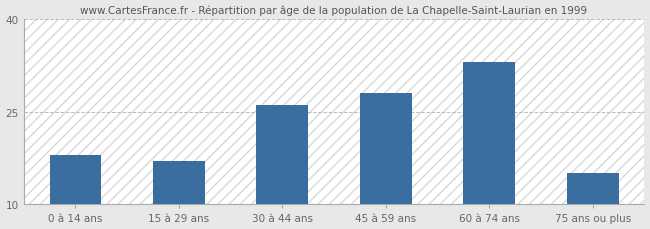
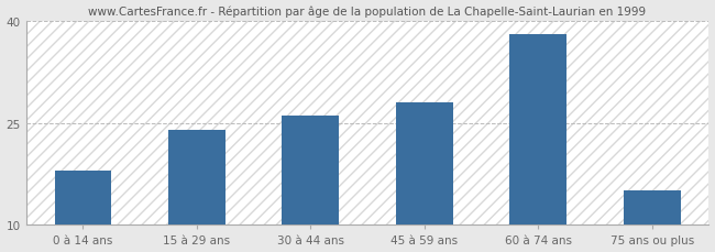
15 à 29 ans: 17 -> 24
60 à 74 ans: 33 -> 38
